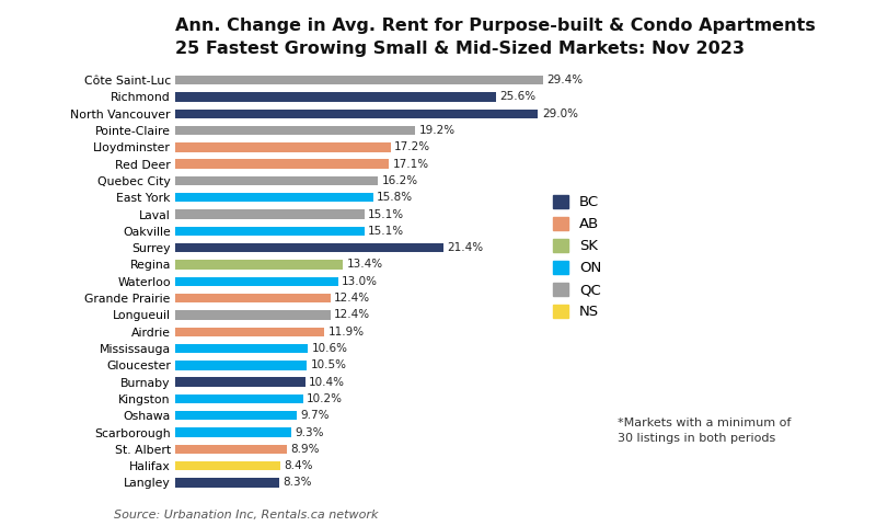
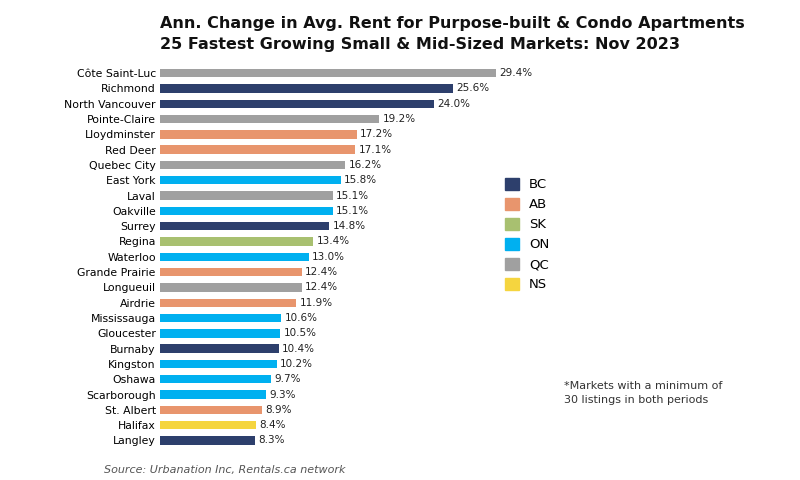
North Vancouver: 29.0% -> 24.0%
Surrey: 21.4% -> 14.8%
